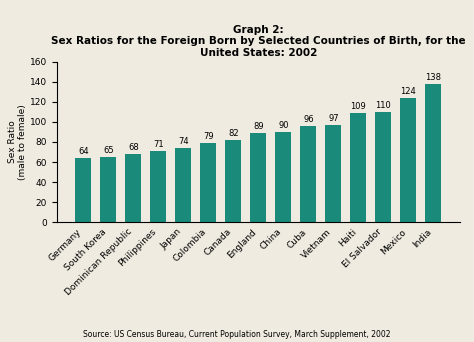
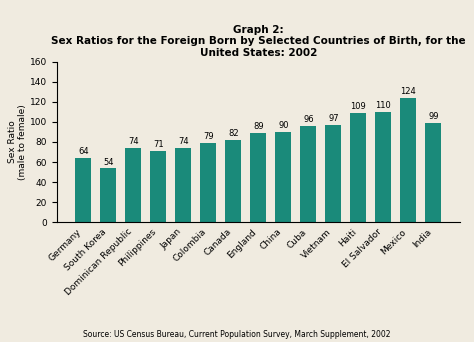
South Korea: 65 -> 54
Dominican Republic: 68 -> 74
India: 138 -> 99
